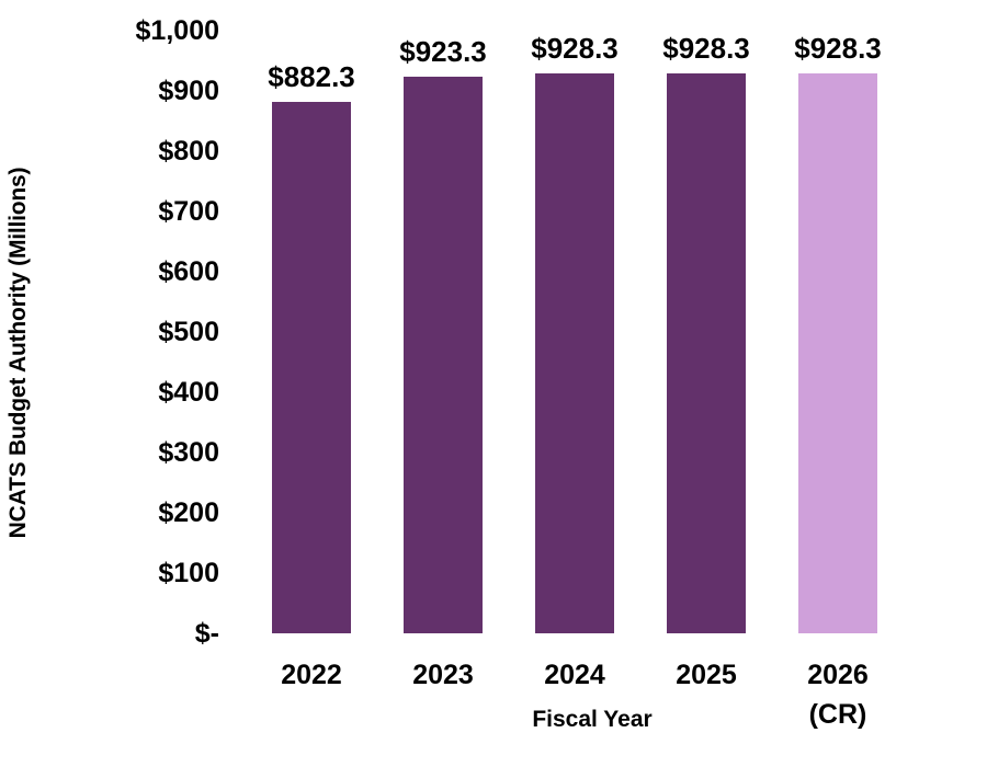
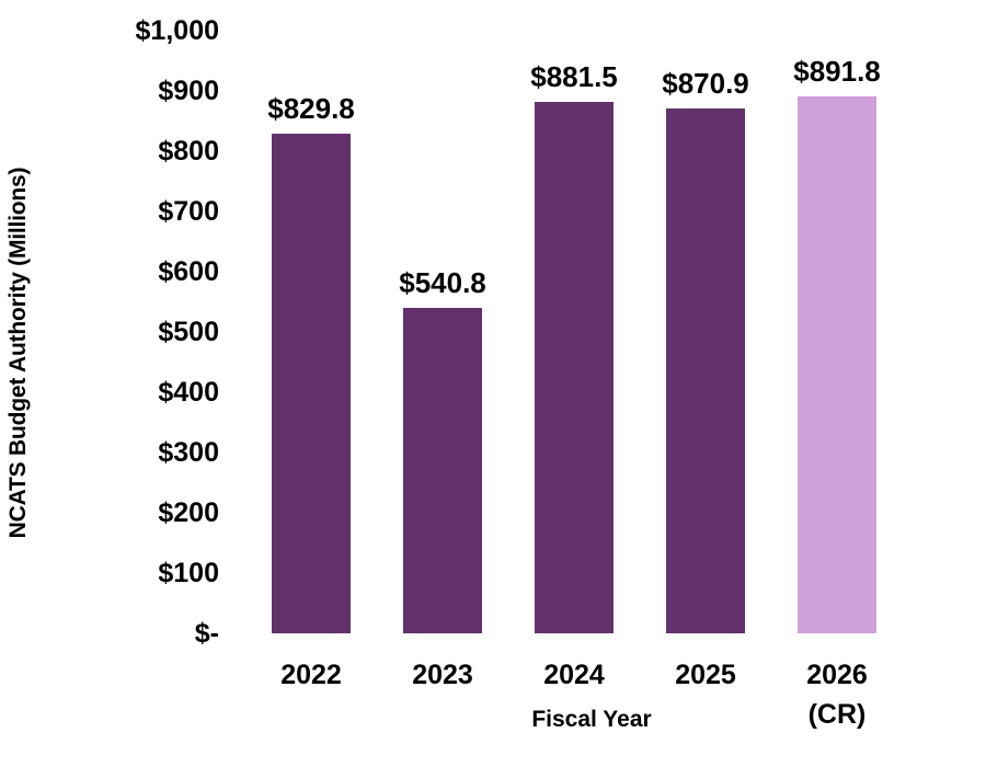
2022: $882.3 -> $829.8
2023: $923.3 -> $540.8
2024: $928.3 -> $881.5
2025: $928.3 -> $870.9
2026 (CR): $928.3 -> $891.8
